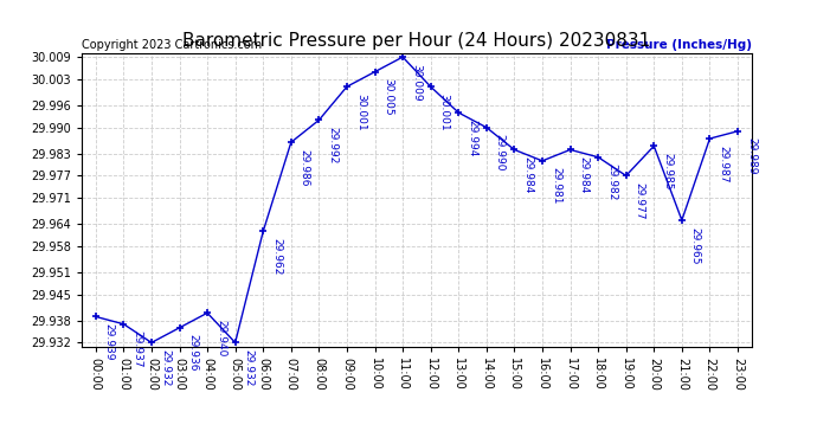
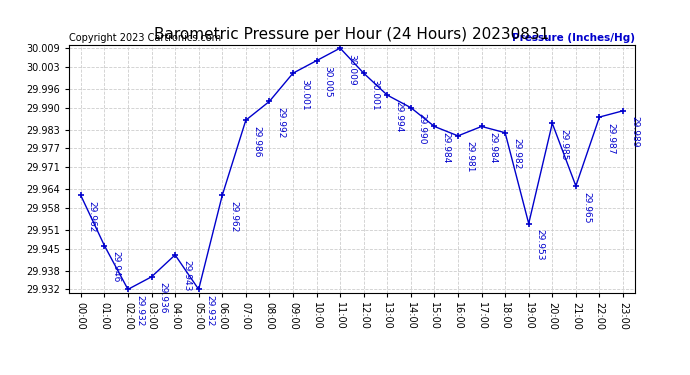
00:00: 29.939 -> 29.962
01:00: 29.937 -> 29.946
04:00: 29.940 -> 29.943
19:00: 29.977 -> 29.953
